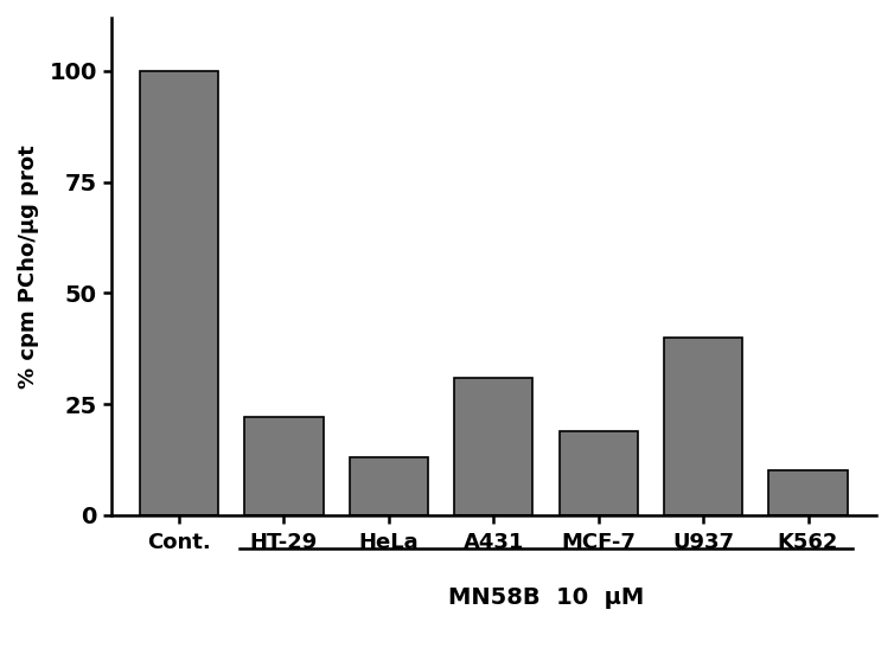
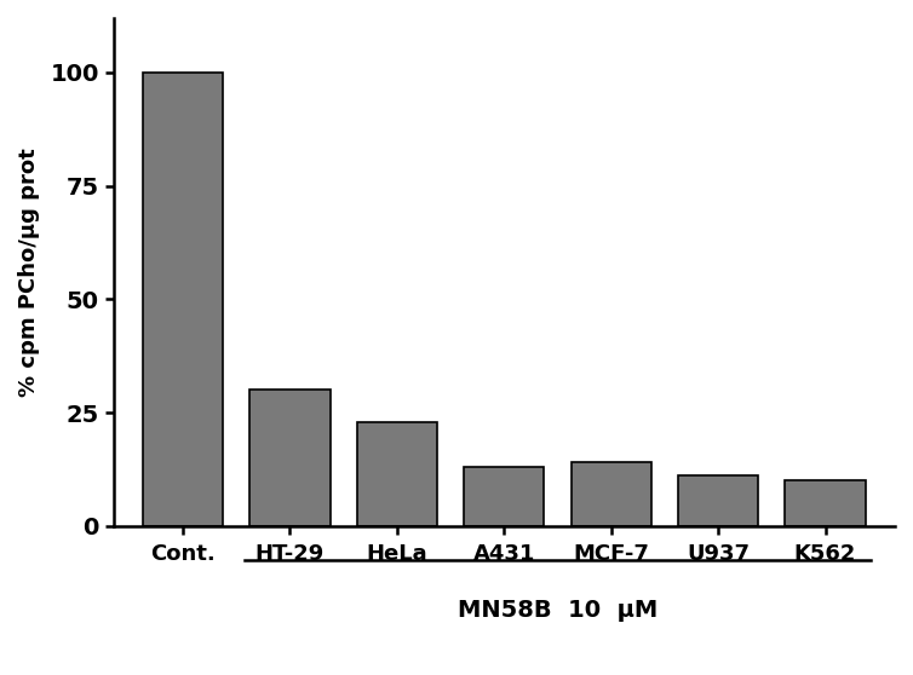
HT-29: 22 -> 30
HeLa: 13 -> 23
A431: 31 -> 13
MCF-7: 19 -> 14
U937: 40 -> 11
